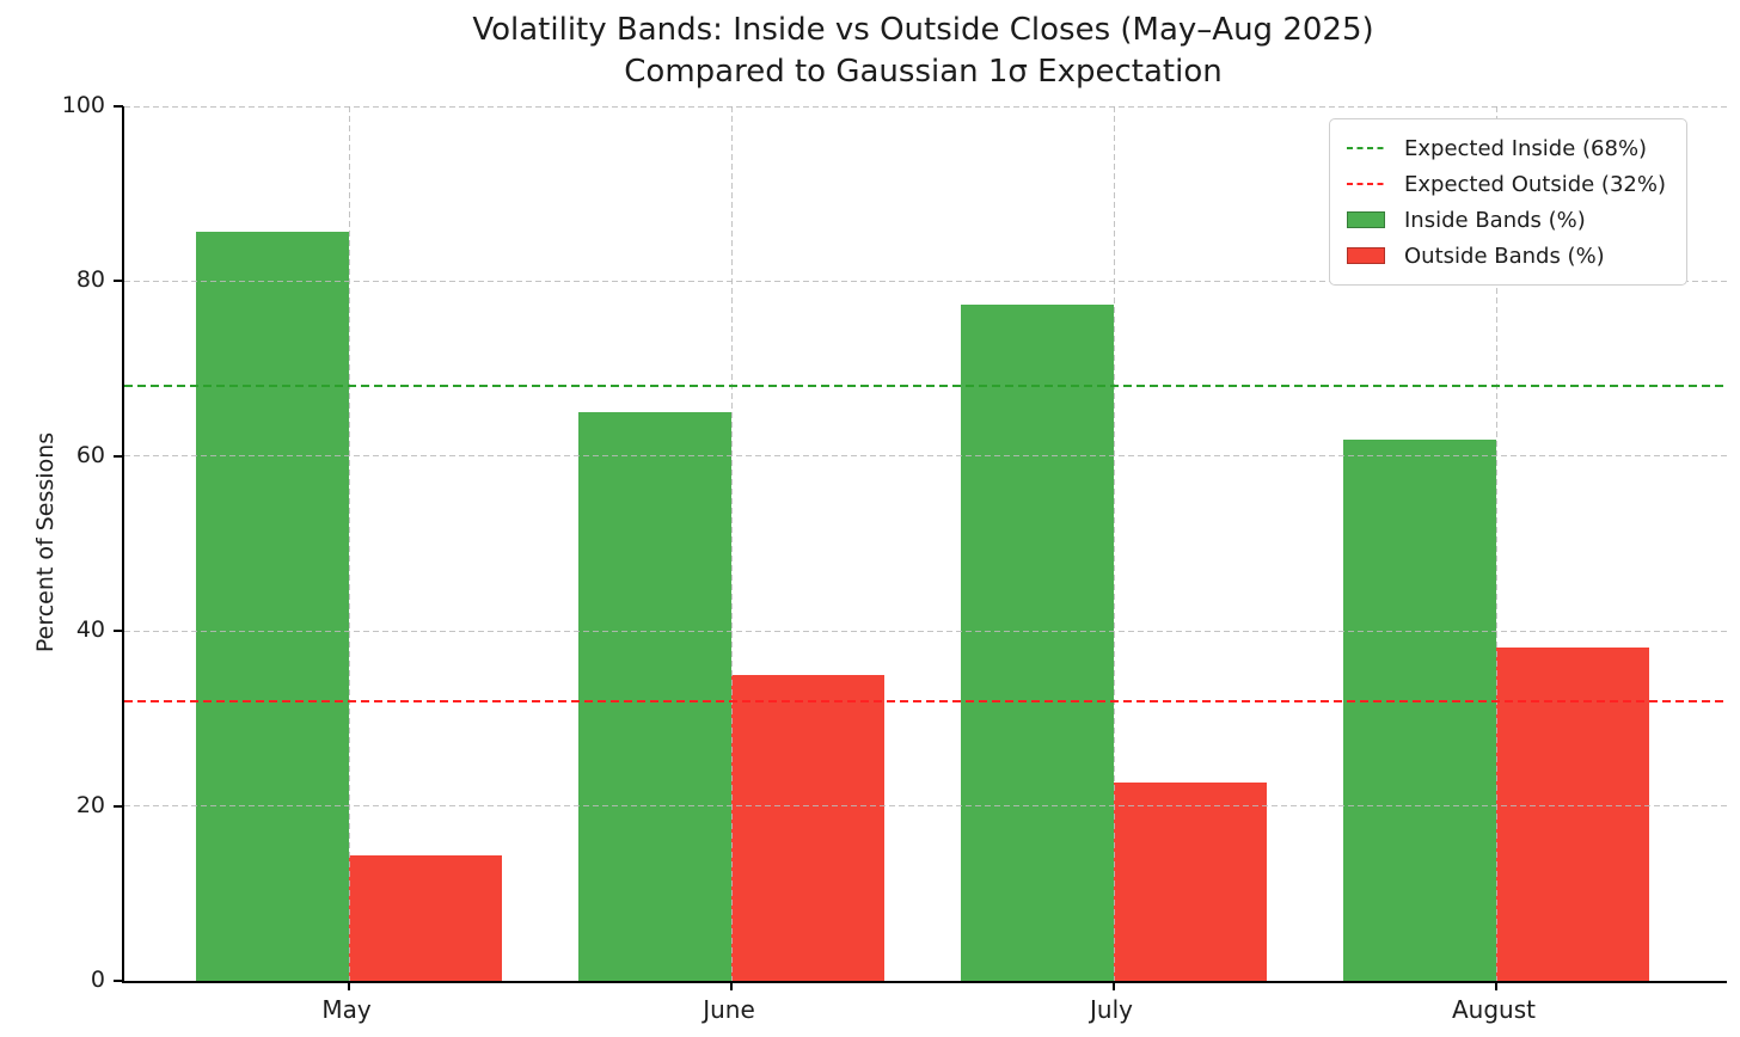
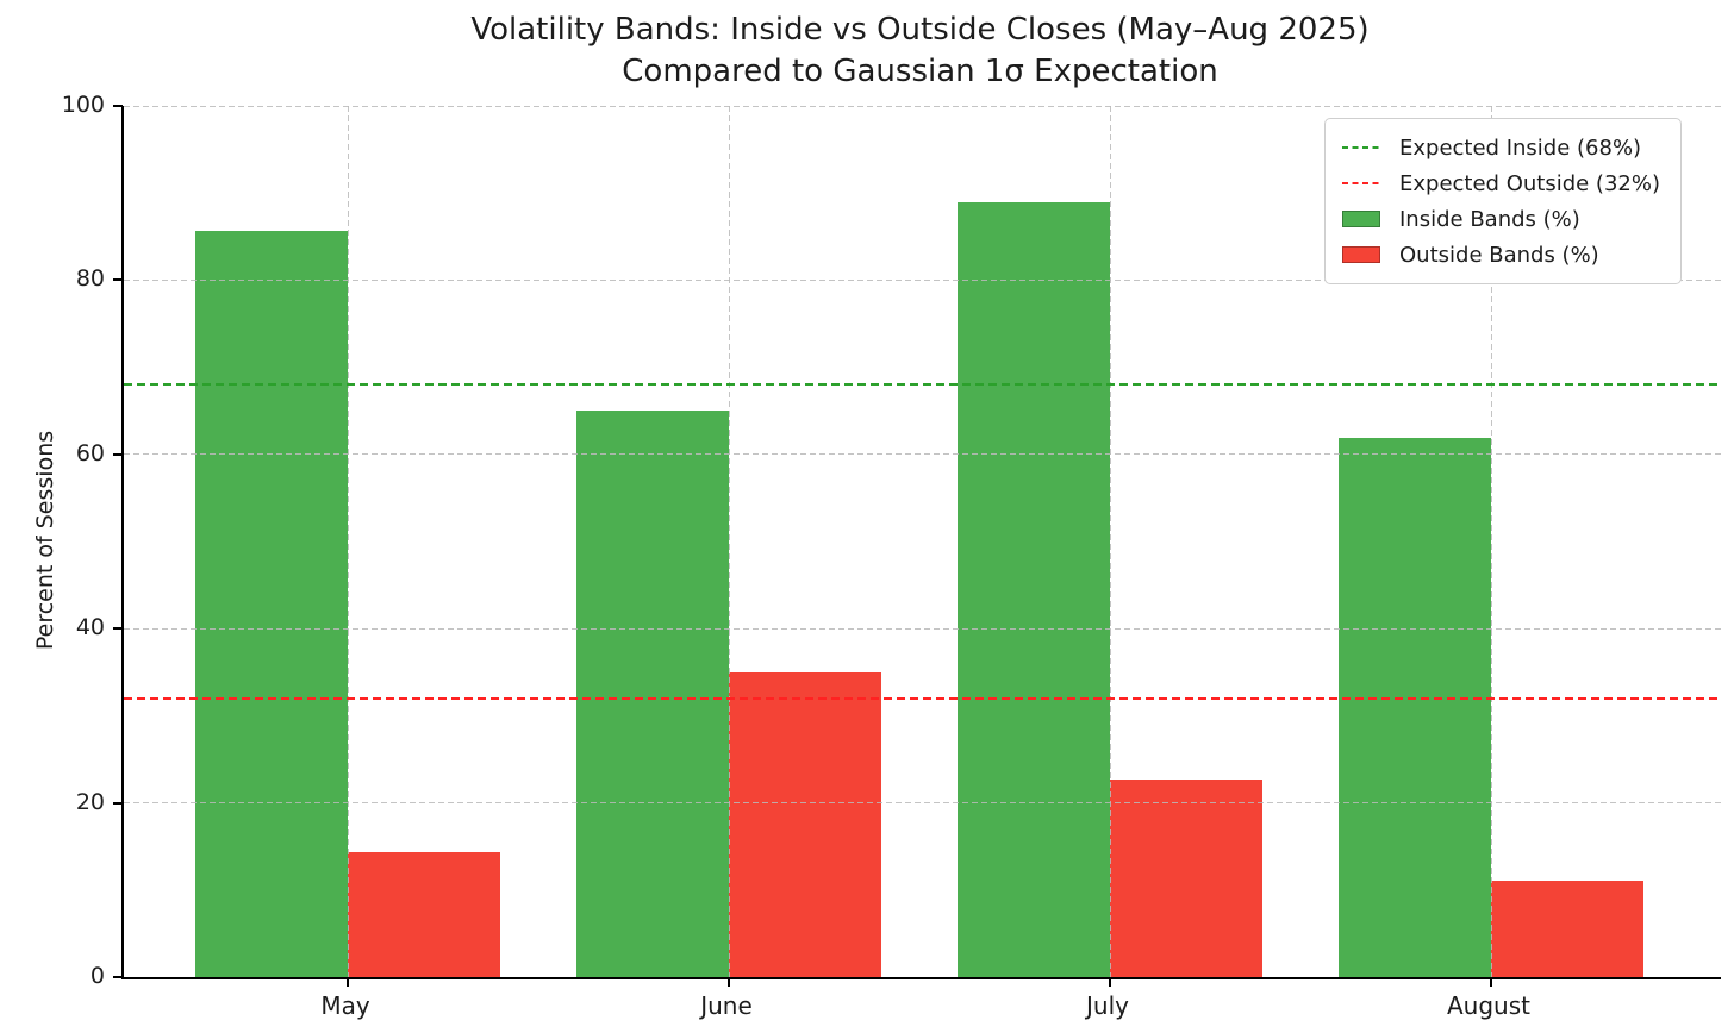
Inside Bands (%)/July: 77 -> 89
Outside Bands (%)/August: 38 -> 11
